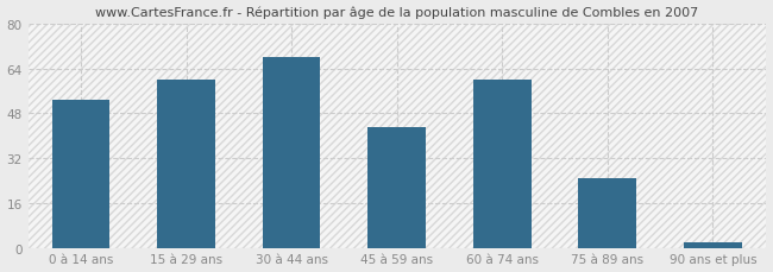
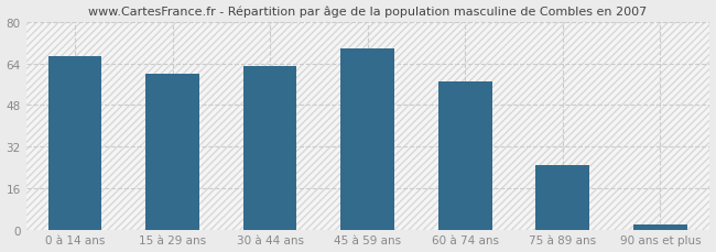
0 à 14 ans: 53 -> 67
30 à 44 ans: 68 -> 63
45 à 59 ans: 43 -> 70
60 à 74 ans: 60 -> 57
